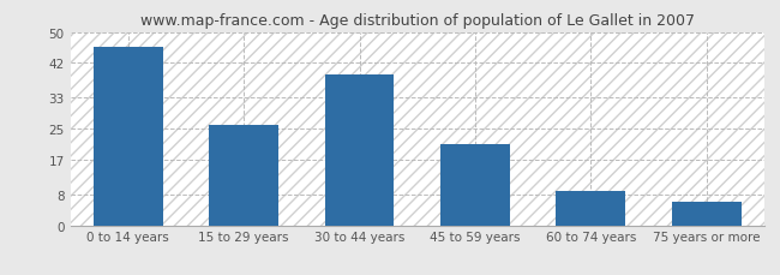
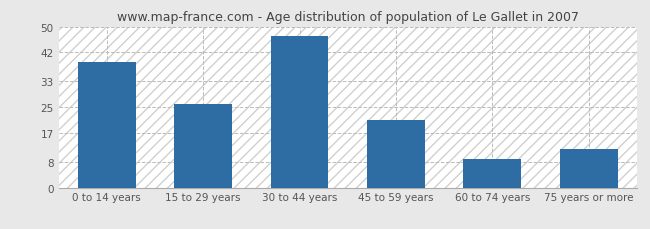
0 to 14 years: 46 -> 39
30 to 44 years: 39 -> 47
75 years or more: 6 -> 12
